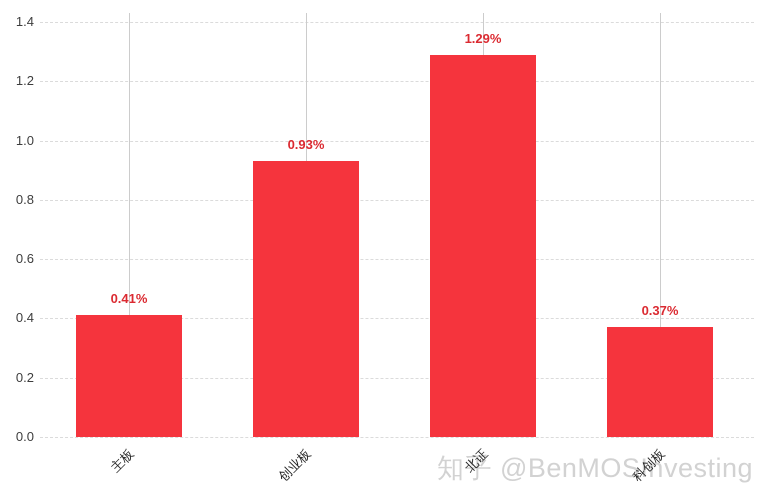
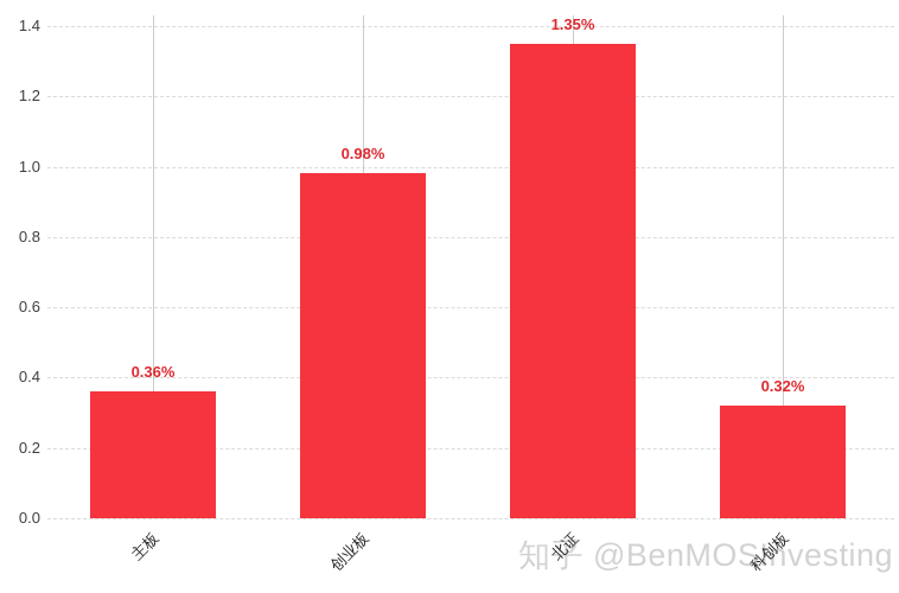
主板: 0.41% -> 0.36%
创业板: 0.93% -> 0.98%
北证: 1.29% -> 1.35%
科创板: 0.37% -> 0.32%
